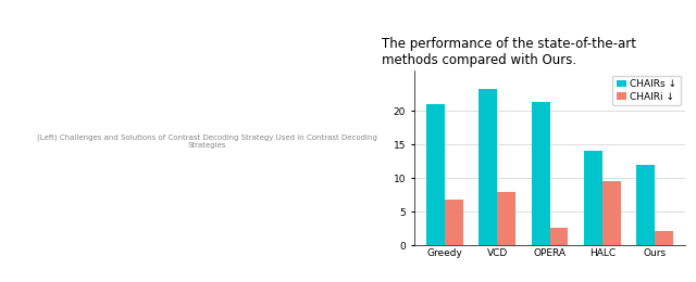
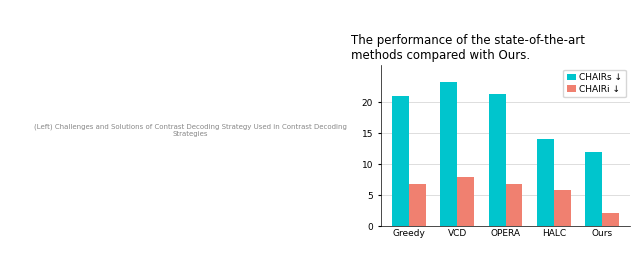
CHAIRi ↓/OPERA: 2.6 -> 6.8
CHAIRi ↓/HALC: 9.6 -> 5.8
